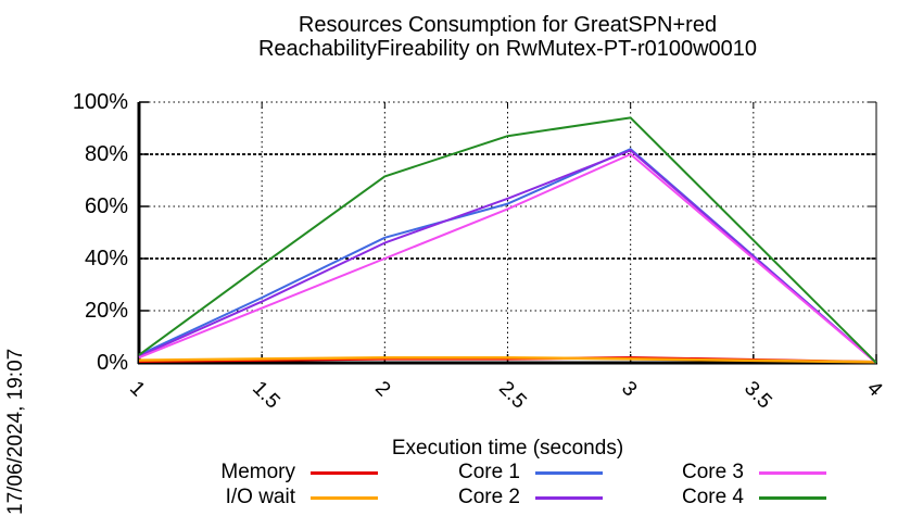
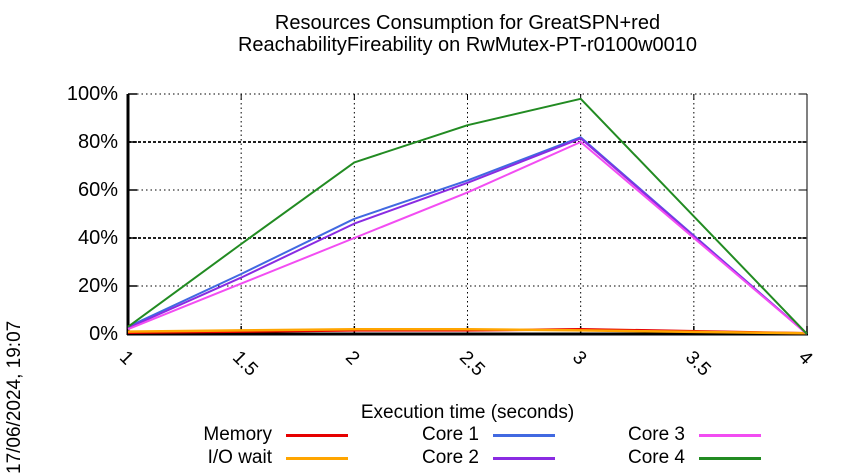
Core 1/2.5: 61% -> 64%
Core 4/3: 94% -> 98%
